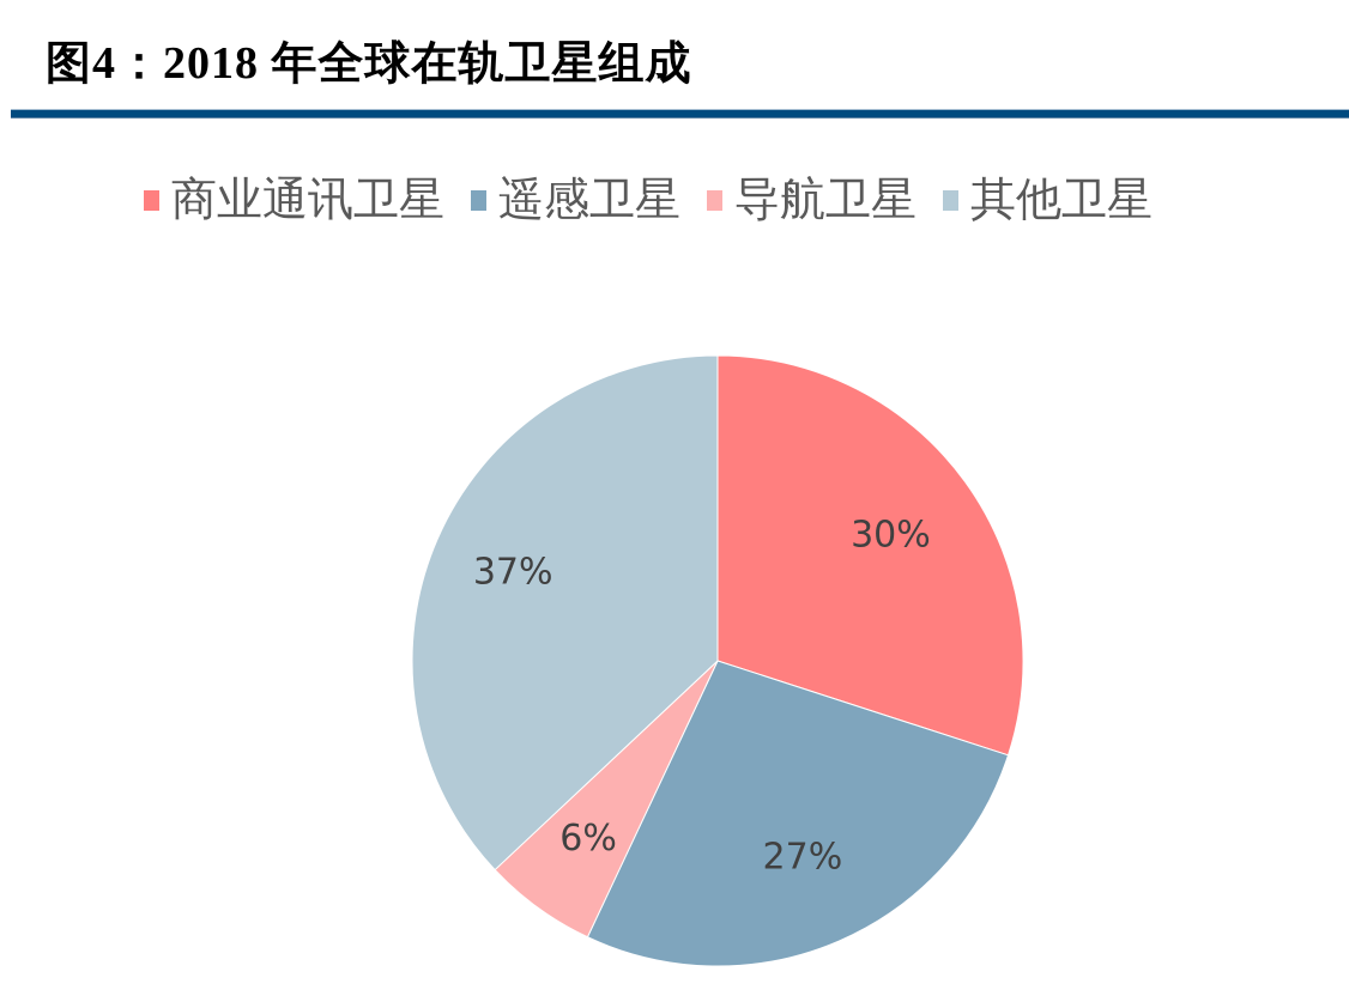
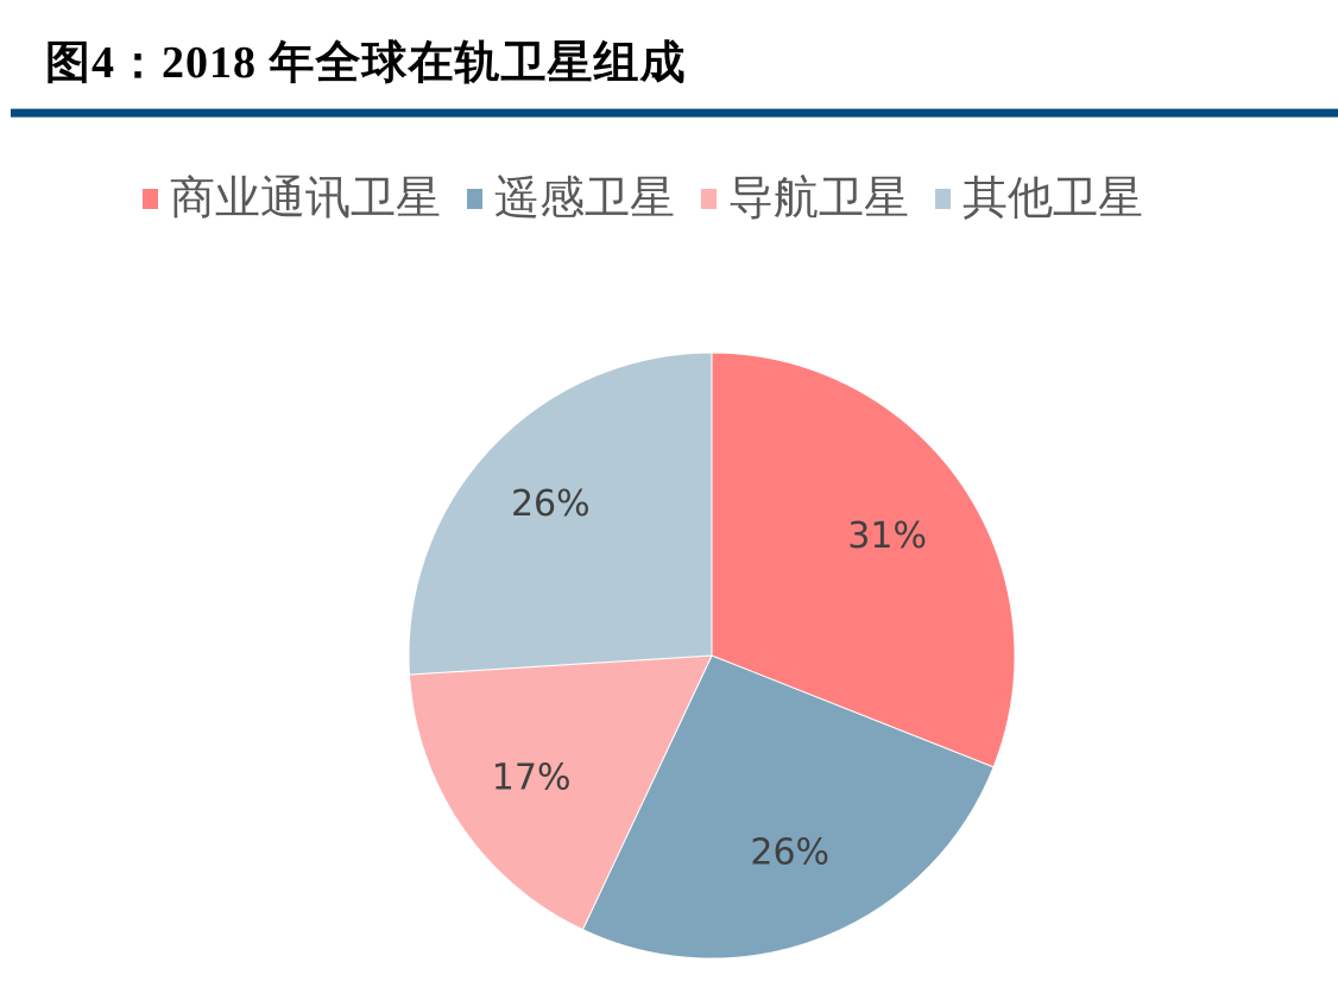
商业通讯卫星: 30% -> 31%
遥感卫星: 27% -> 26%
导航卫星: 6% -> 17%
其他卫星: 37% -> 26%
